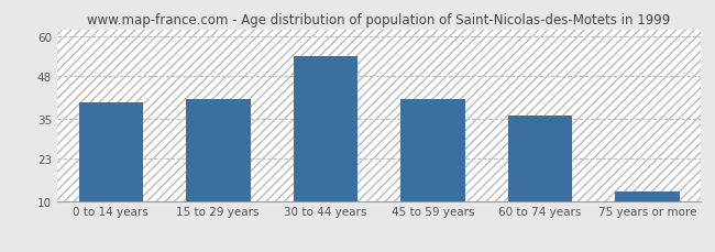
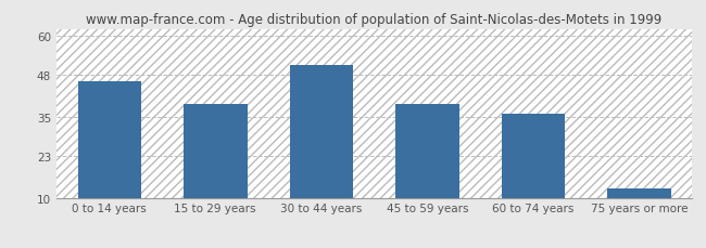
0 to 14 years: 40 -> 46
15 to 29 years: 41 -> 39
30 to 44 years: 54 -> 51
45 to 59 years: 41 -> 39
